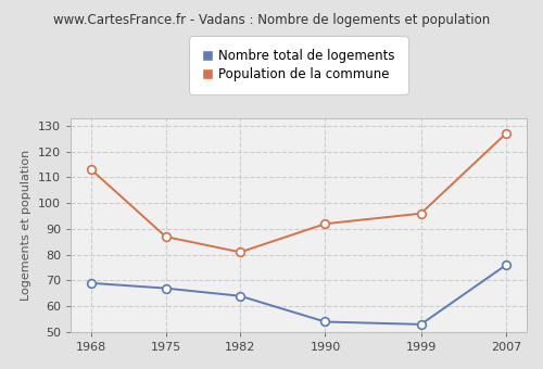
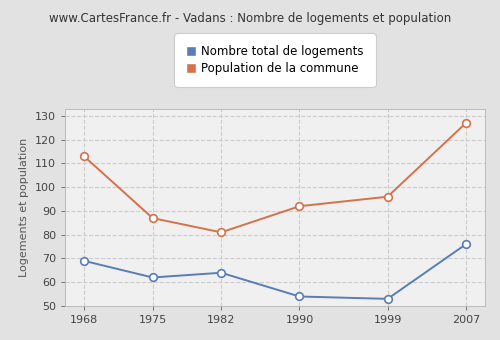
Nombre total de logements/1975: 67 -> 62
